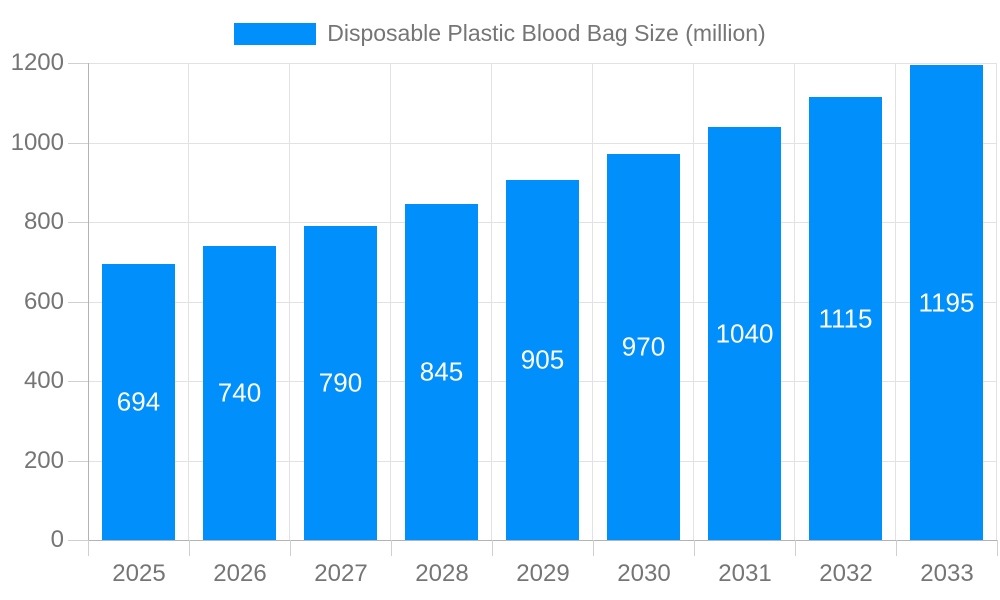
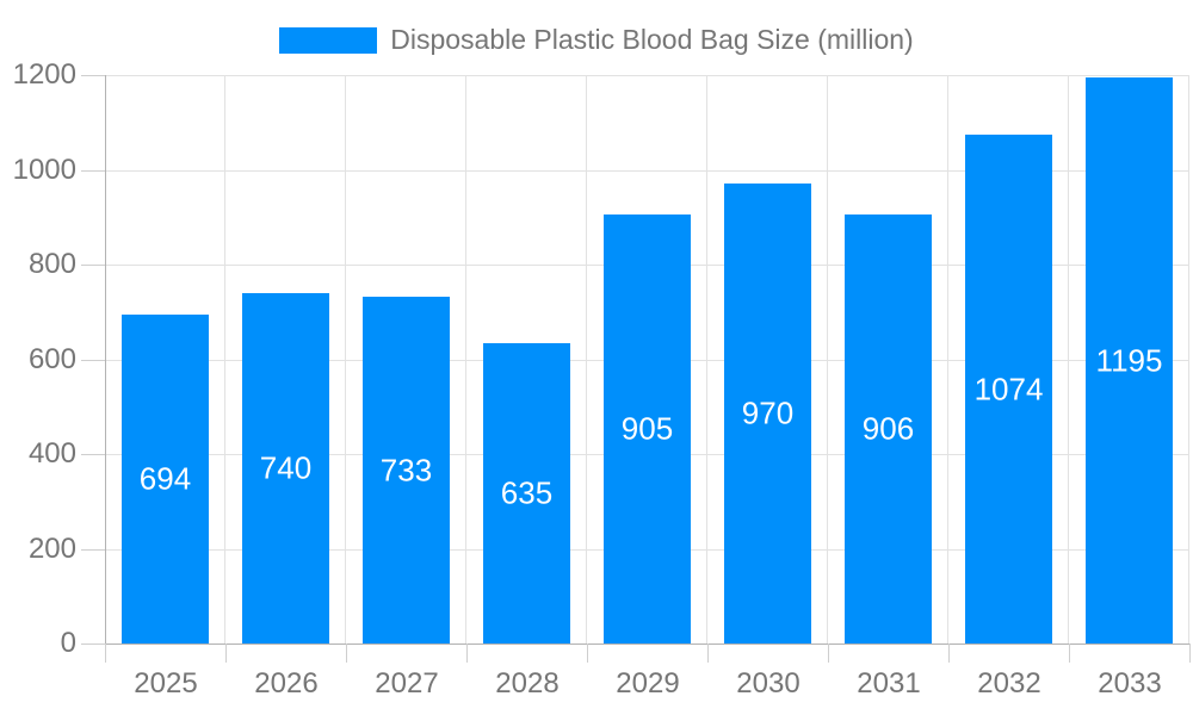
2027: 790 -> 733
2028: 845 -> 635
2031: 1040 -> 906
2032: 1115 -> 1074
